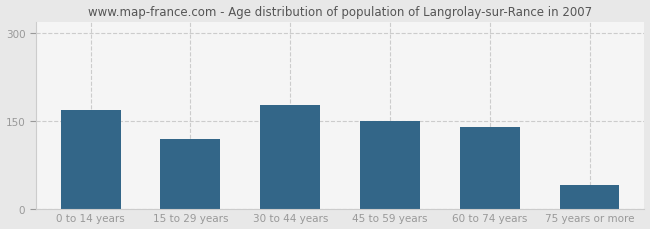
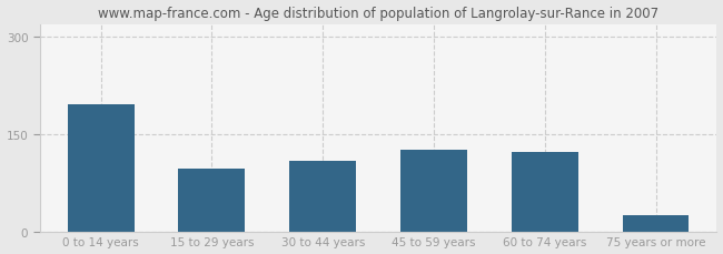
0 to 14 years: 170 -> 196
15 to 29 years: 120 -> 98
30 to 44 years: 178 -> 110
45 to 59 years: 150 -> 126
60 to 74 years: 140 -> 124
75 years or more: 42 -> 26
